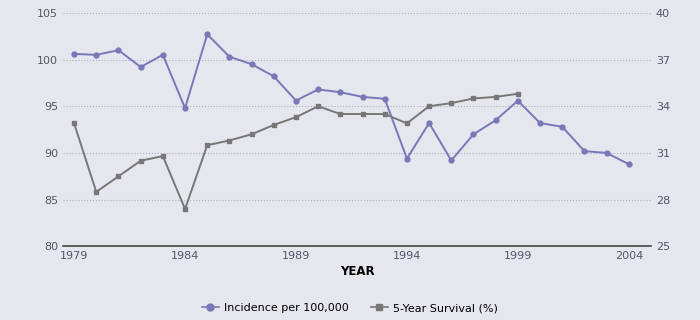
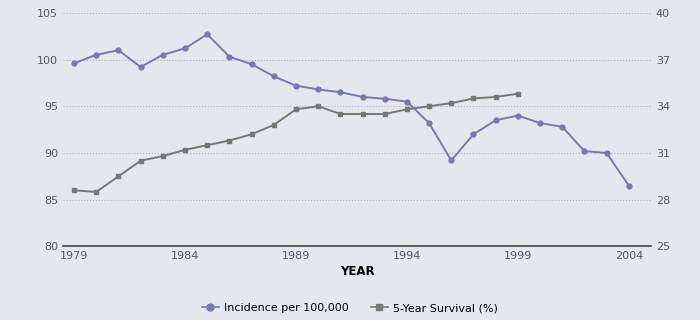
Incidence per 100,000/1979: 100.6 -> 99.6
5-Year Survival (%)/1979: 32.9 -> 28.6
Incidence per 100,000/1984: 94.8 -> 101.2
5-Year Survival (%)/1984: 27.4 -> 31.2
Incidence per 100,000/1989: 95.6 -> 97.2
5-Year Survival (%)/1989: 33.3 -> 33.8
Incidence per 100,000/1994: 89.4 -> 95.5
5-Year Survival (%)/1994: 32.9 -> 33.8
Incidence per 100,000/1999: 95.6 -> 94.0
Incidence per 100,000/2004: 88.8 -> 86.5
